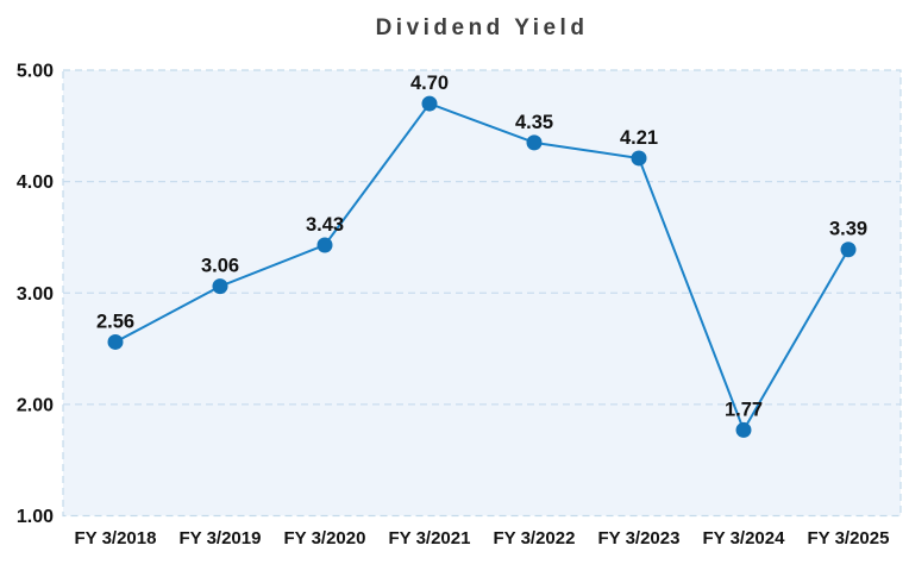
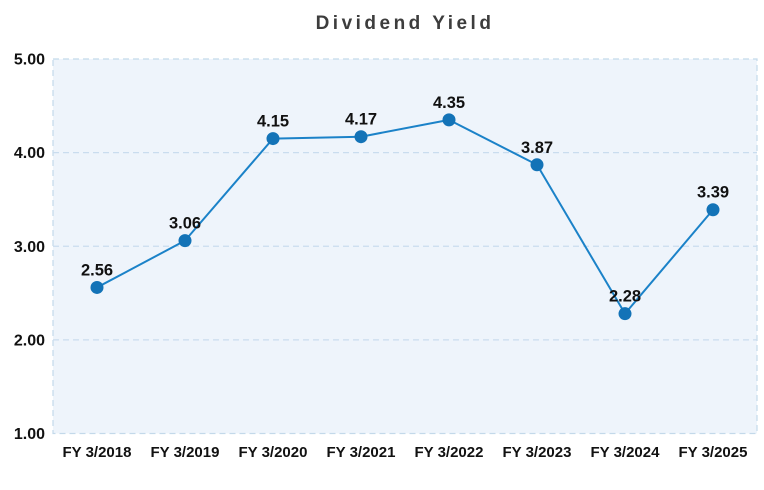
FY 3/2020: 3.43 -> 4.15
FY 3/2021: 4.70 -> 4.17
FY 3/2023: 4.21 -> 3.87
FY 3/2024: 1.77 -> 2.28
